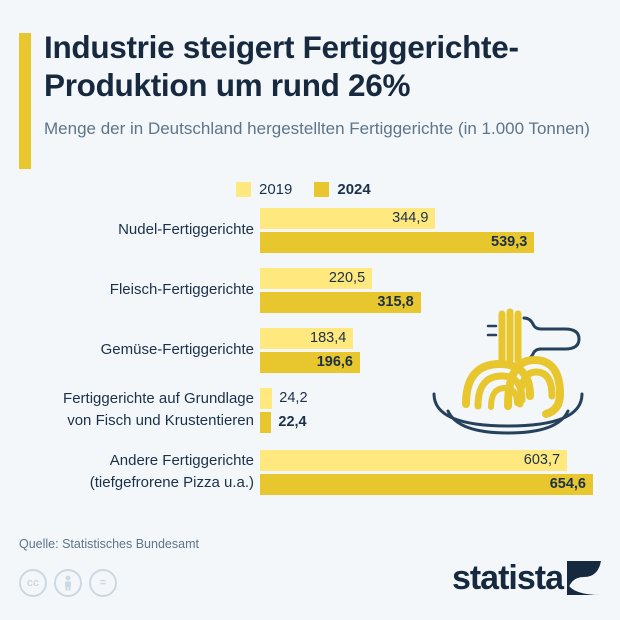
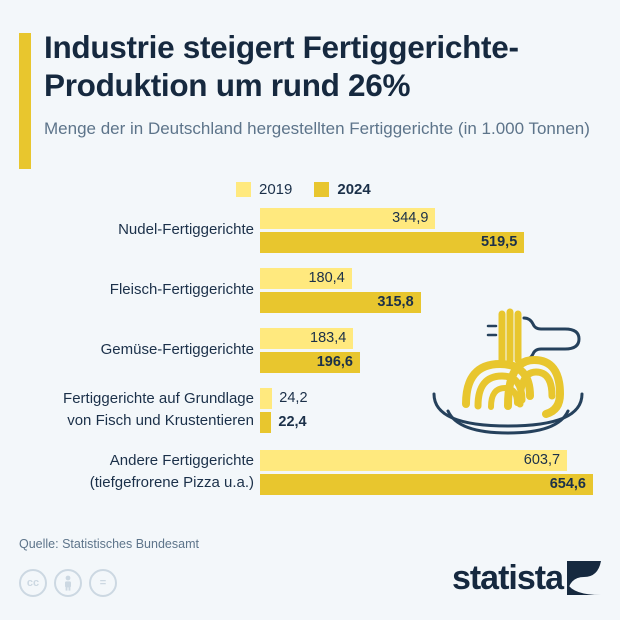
2024/Nudel-Fertiggerichte: 539,3 -> 519,5
2019/Fleisch-Fertiggerichte: 220,5 -> 180,4
